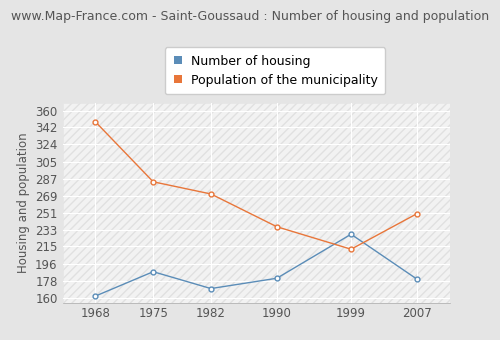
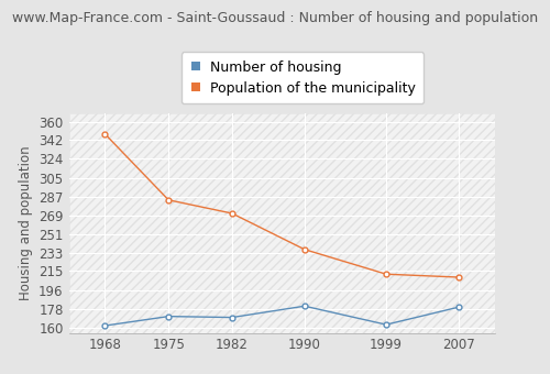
Number of housing/1975: 188 -> 171
Number of housing/1999: 228 -> 163
Population of the municipality/2007: 250 -> 209
